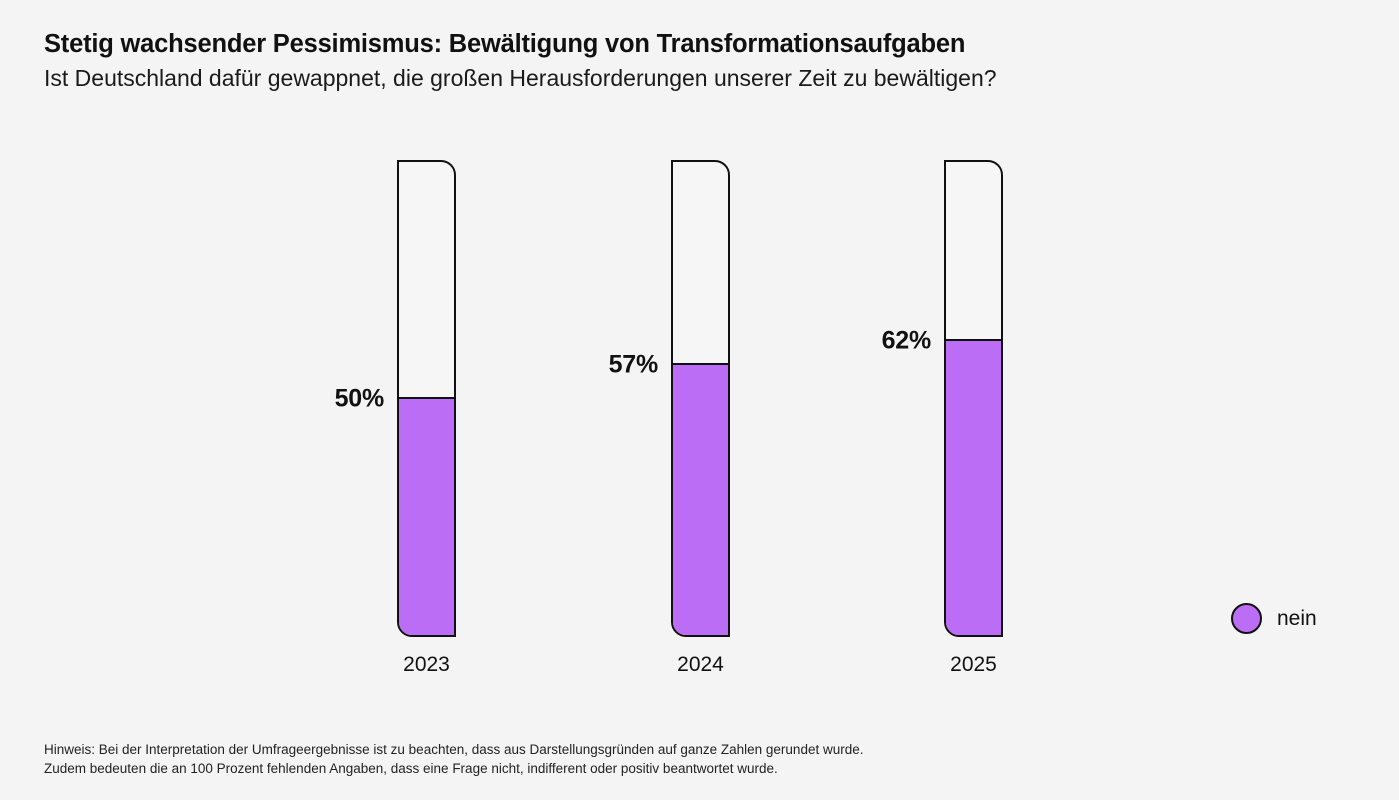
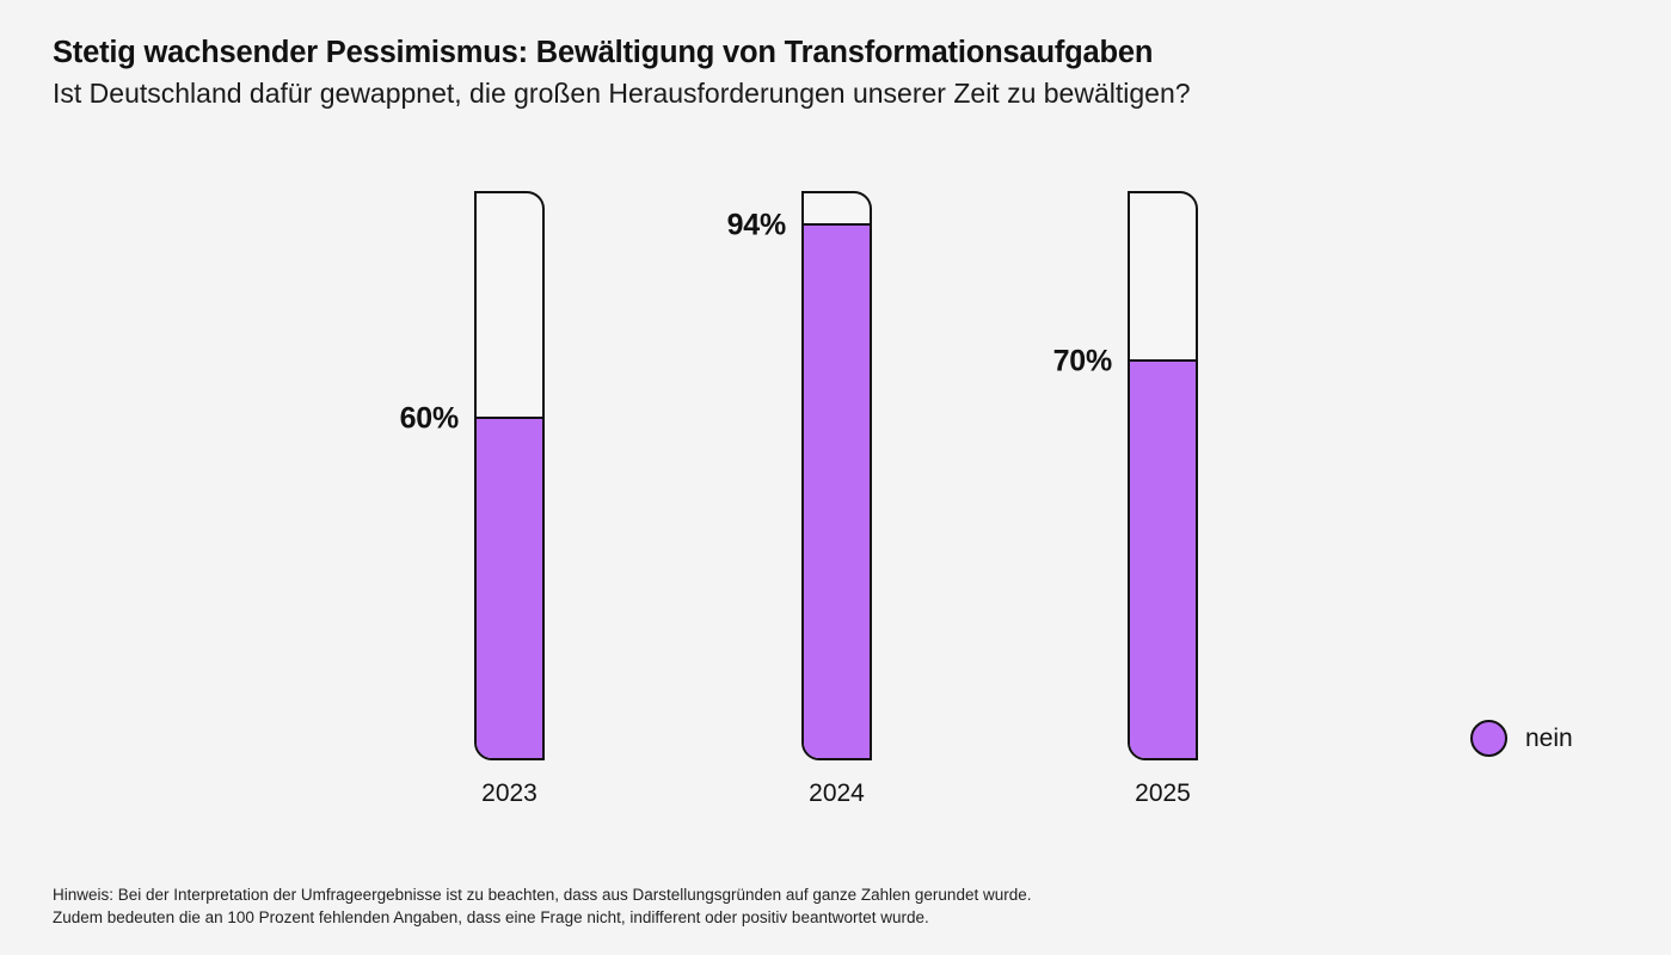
2023: 50% -> 60%
2024: 57% -> 94%
2025: 62% -> 70%
